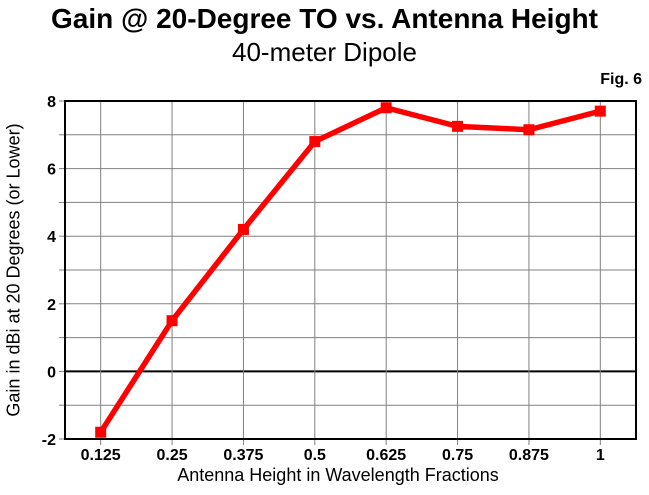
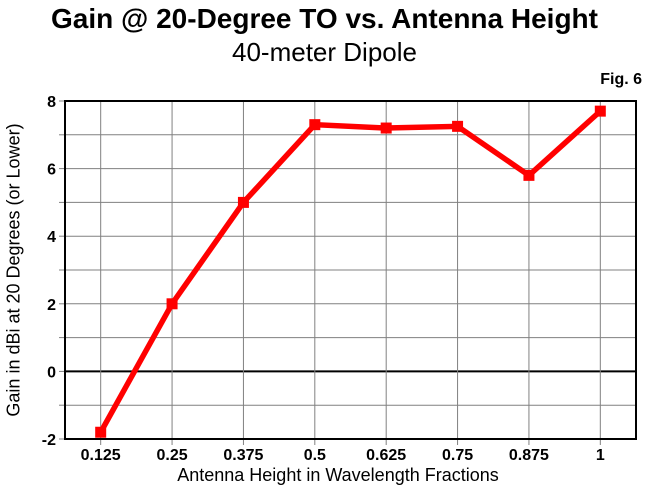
0.25: 1.5 -> 2.0
0.375: 4.2 -> 5.0
0.5: 6.8 -> 7.3
0.625: 7.8 -> 7.2
0.875: 7.2 -> 5.8
